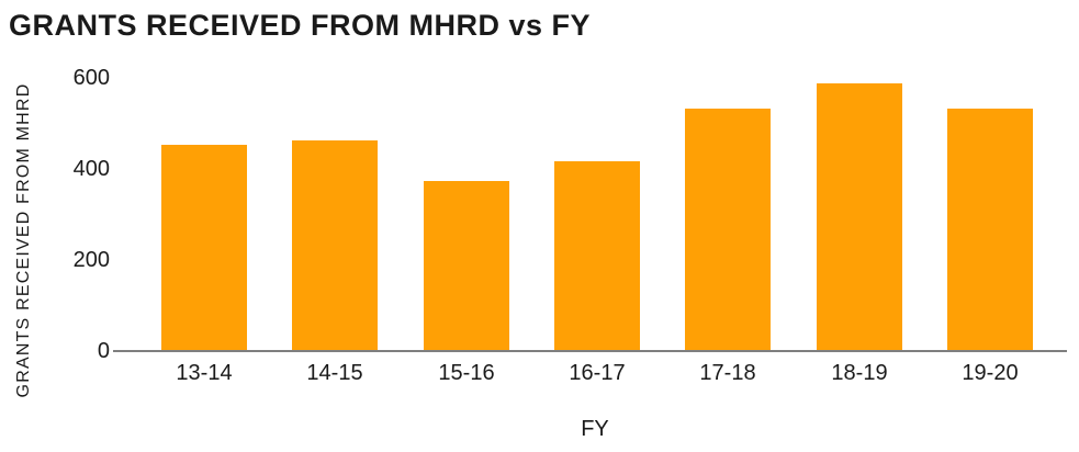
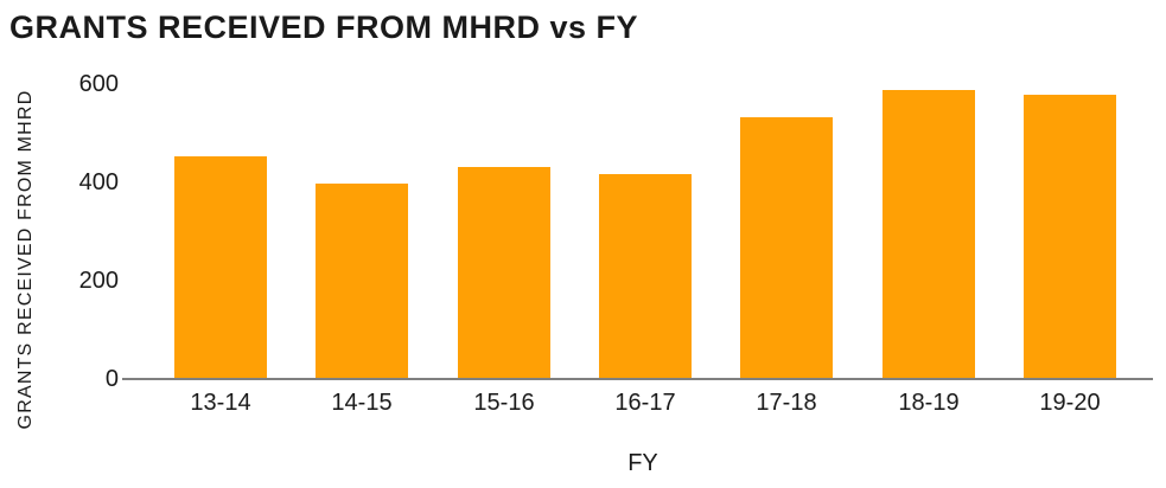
14-15: 460 -> 400
15-16: 370 -> 430
19-20: 530 -> 580
